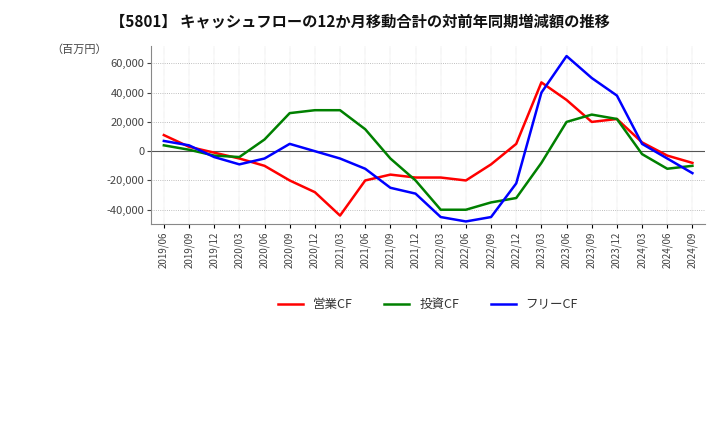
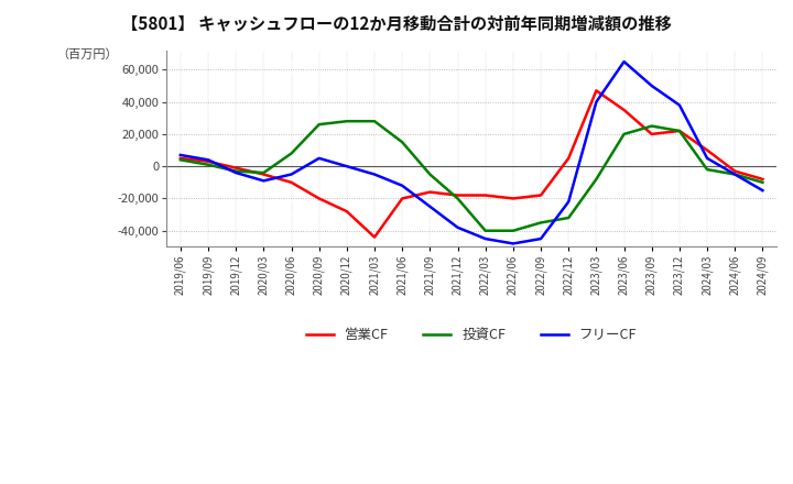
営業CF/2019/06: 11,000 -> 5,000
フリーCF/2021/12: -29,000 -> -38,000
営業CF/2022/09: -9,000 -> -18,000
営業CF/2024/03: 6,000 -> 10,000
投資CF/2024/06: -12,000 -> -5,000
